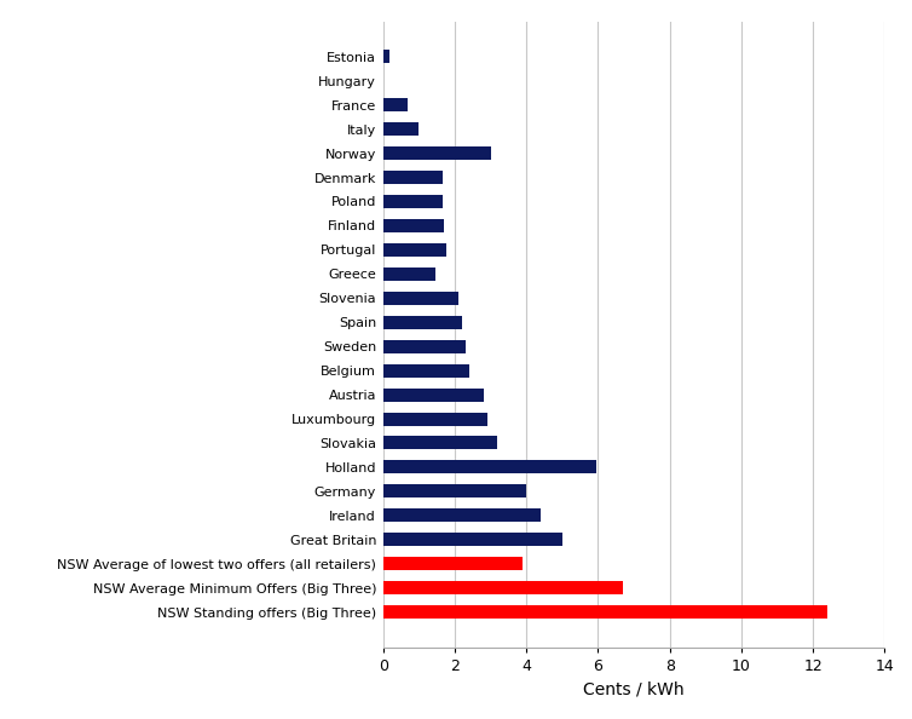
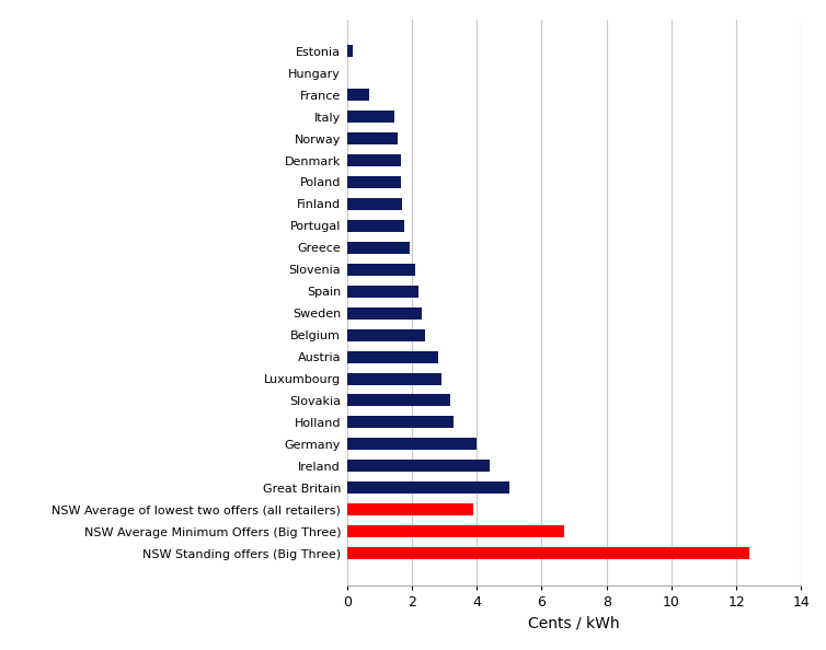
Italy: 1.00 -> 1.45
Norway: 3.00 -> 1.55
Greece: 1.45 -> 1.95
Holland: 5.95 -> 3.30
